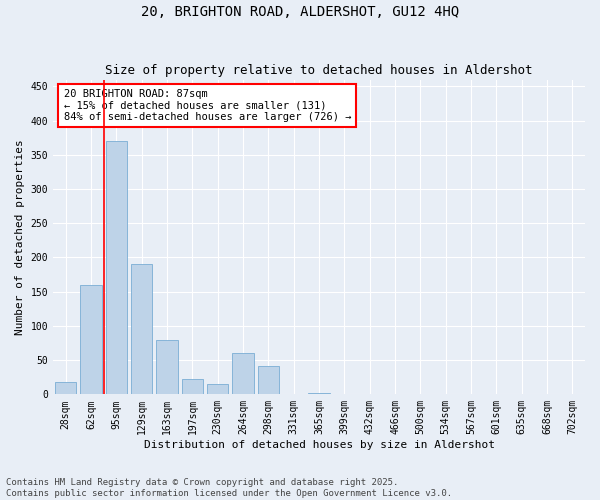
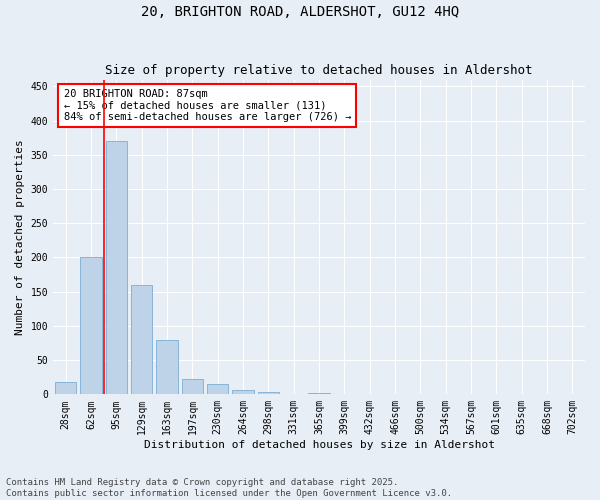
62sqm: 160 -> 200
129sqm: 190 -> 160
264sqm: 60 -> 7
298sqm: 42 -> 4
